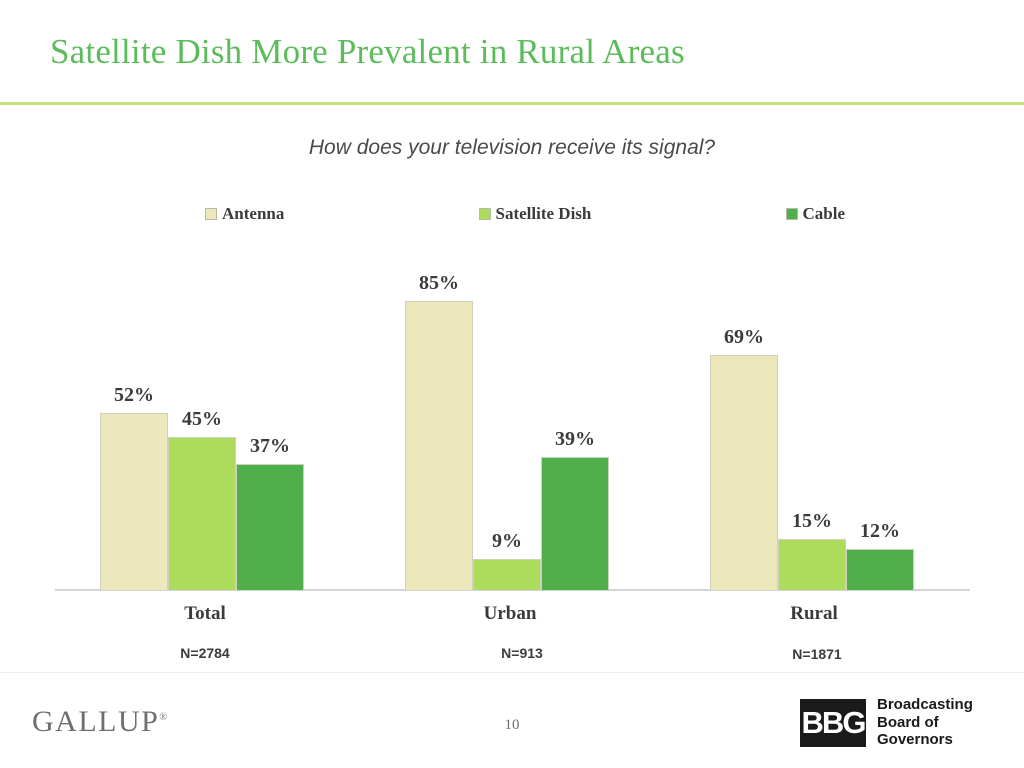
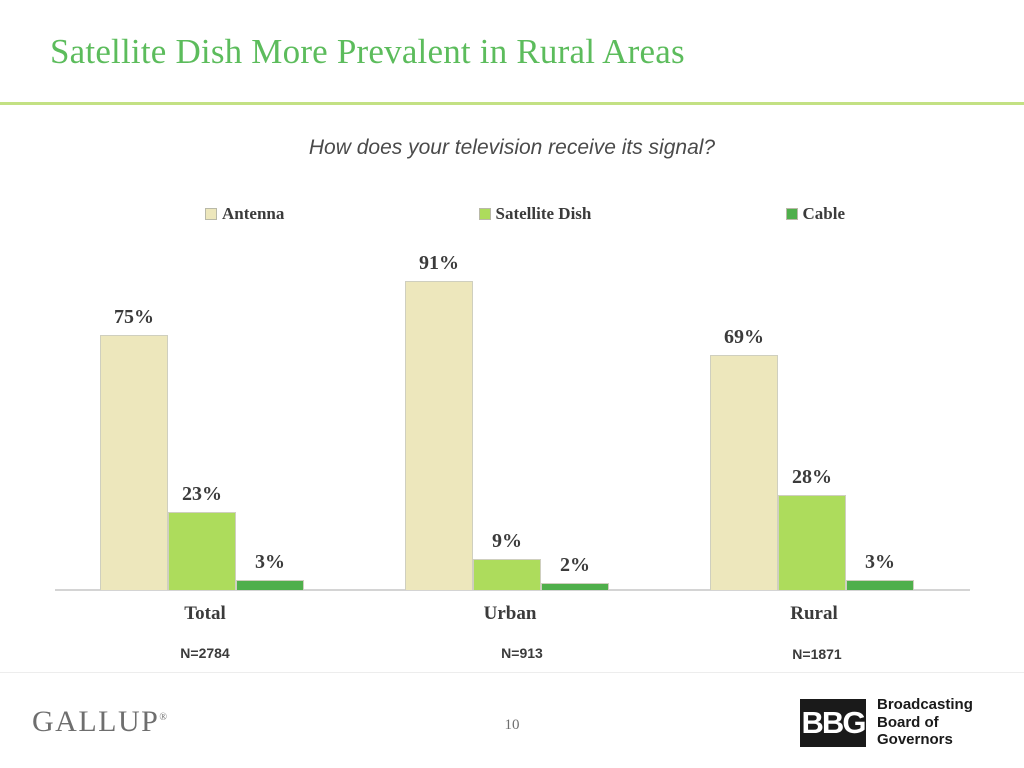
Antenna/Total: 52% -> 75%
Satellite Dish/Total: 45% -> 23%
Cable/Total: 37% -> 3%
Antenna/Urban: 85% -> 91%
Cable/Urban: 39% -> 2%
Satellite Dish/Rural: 15% -> 28%
Cable/Rural: 12% -> 3%
